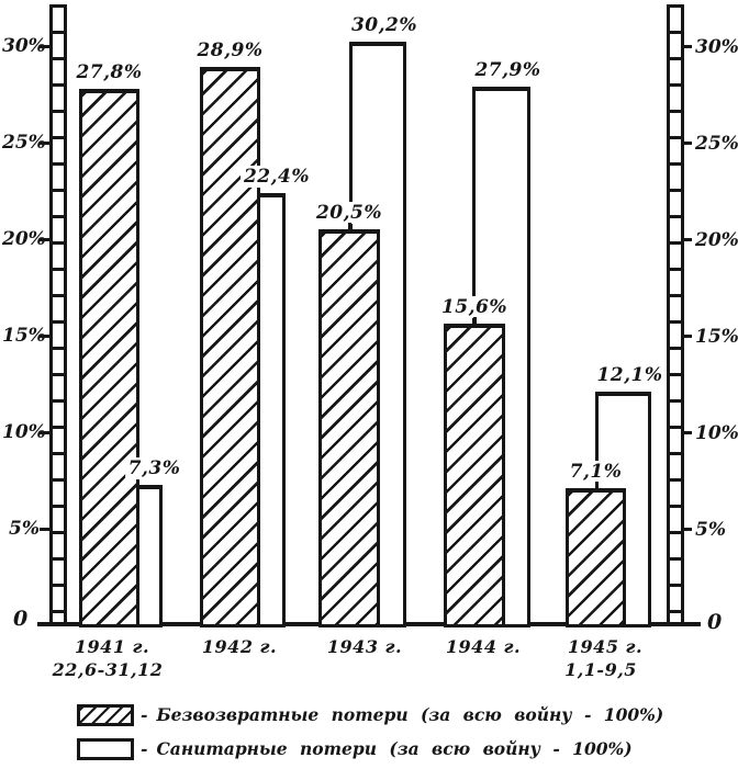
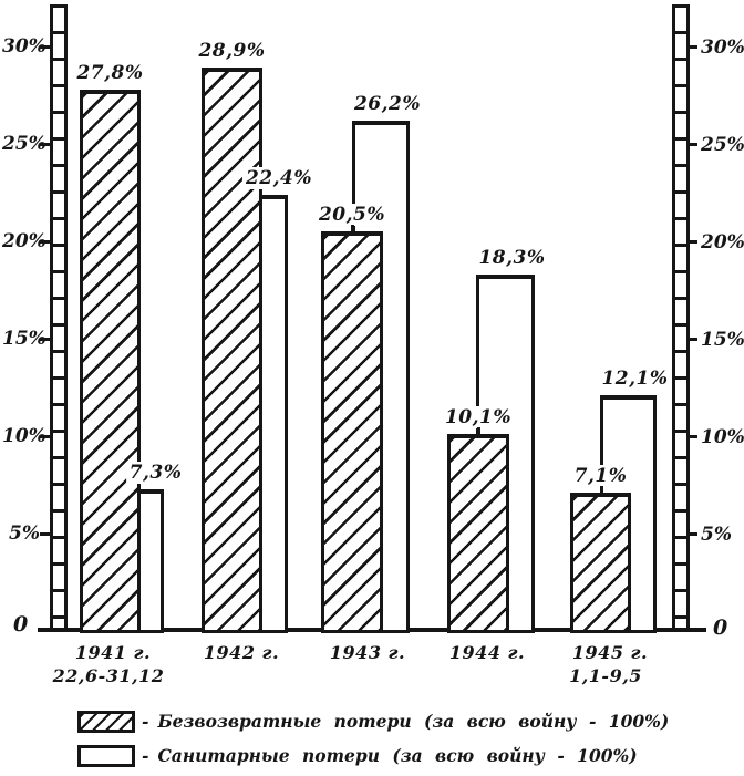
Санитарные потери (за всю войну - 100%)/1943 г.: 30,2% -> 26,2%
Безвозвратные потери (за всю войну - 100%)/1944 г.: 15,6% -> 10,1%
Санитарные потери (за всю войну - 100%)/1944 г.: 27,9% -> 18,3%
